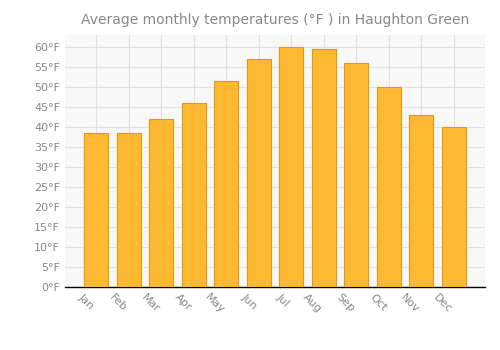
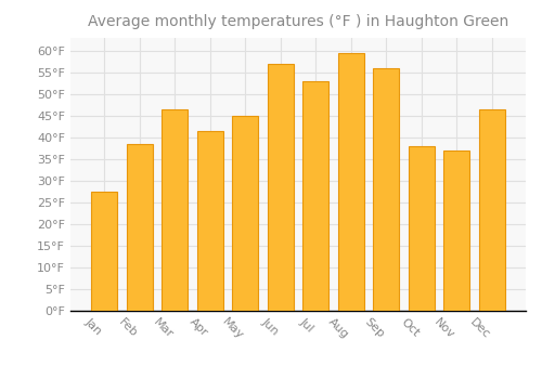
Jan: 38.5°F -> 27.5°F
Mar: 42.0°F -> 46.5°F
Apr: 46.0°F -> 41.5°F
May: 51.5°F -> 45.0°F
Jul: 60.0°F -> 53.0°F
Oct: 50.0°F -> 38.0°F
Nov: 43.0°F -> 37.0°F
Dec: 40.0°F -> 46.5°F
